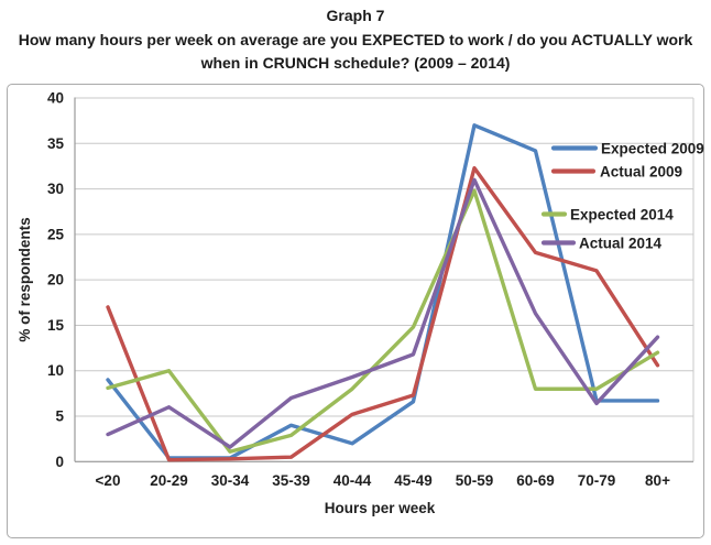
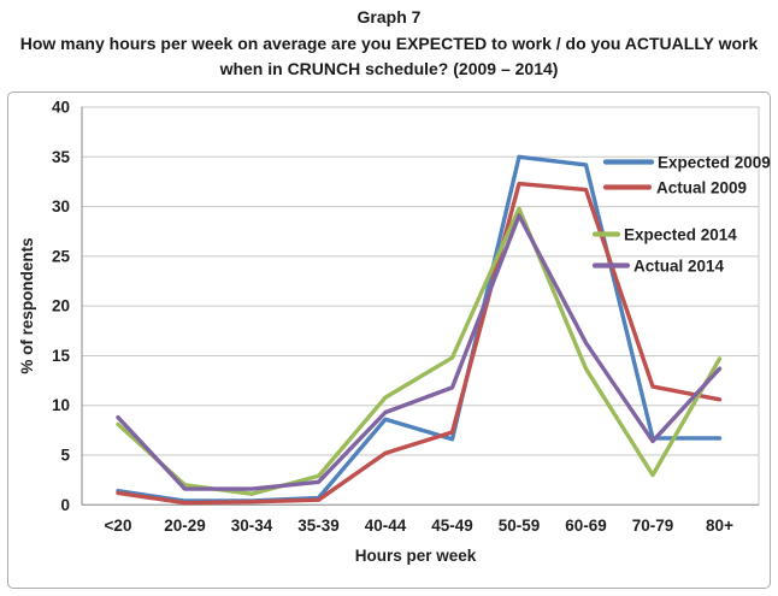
Expected 2009/<20: 9 -> 1
Actual 2009/<20: 17 -> 1
Actual 2014/<20: 3 -> 9
Expected 2014/20-29: 10 -> 2
Actual 2014/20-29: 6 -> 2
Expected 2009/35-39: 4 -> 1
Actual 2014/35-39: 7 -> 2
Expected 2009/40-44: 2 -> 9
Expected 2014/40-44: 8 -> 11
Expected 2009/50-59: 37 -> 35
Actual 2014/50-59: 31 -> 29
Actual 2009/60-69: 23 -> 32
Expected 2014/60-69: 8 -> 14
Actual 2009/70-79: 21 -> 12
Expected 2014/70-79: 8 -> 3
Expected 2014/80+: 12 -> 15
